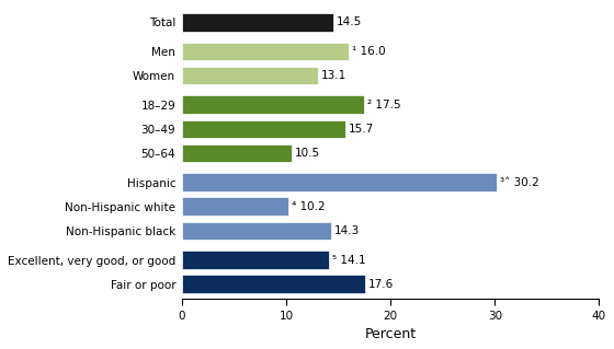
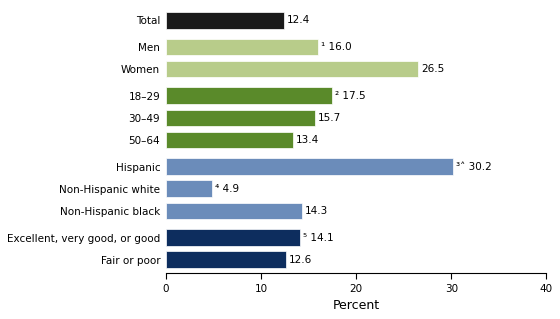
Total: 14.5 -> 12.4
Women: 13.1 -> 26.5
50–64: 10.5 -> 13.4
Non-Hispanic white: 10.2 -> 4.9
Fair or poor: 17.6 -> 12.6
